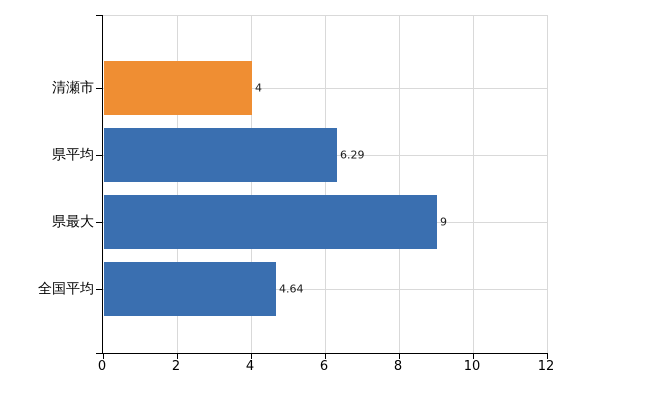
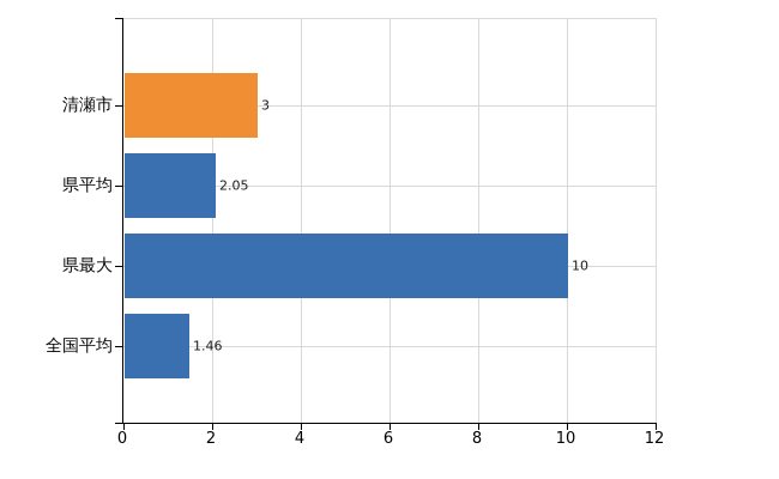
清瀬市: 4 -> 3
県平均: 6.29 -> 2.05
県最大: 9 -> 10
全国平均: 4.64 -> 1.46
